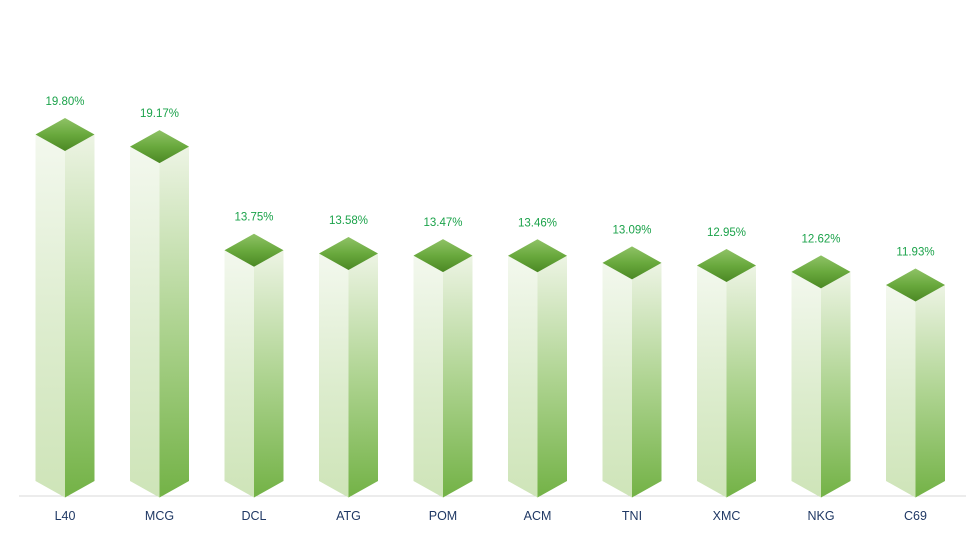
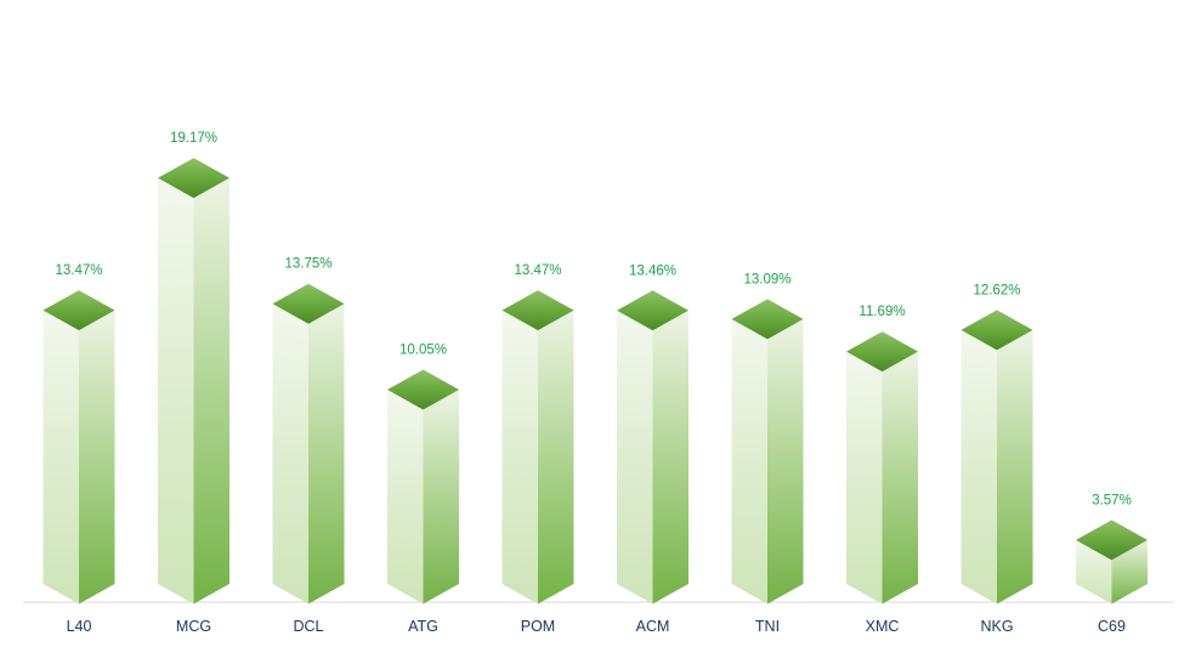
L40: 19.80% -> 13.47%
ATG: 13.58% -> 10.05%
XMC: 12.95% -> 11.69%
C69: 11.93% -> 3.57%
